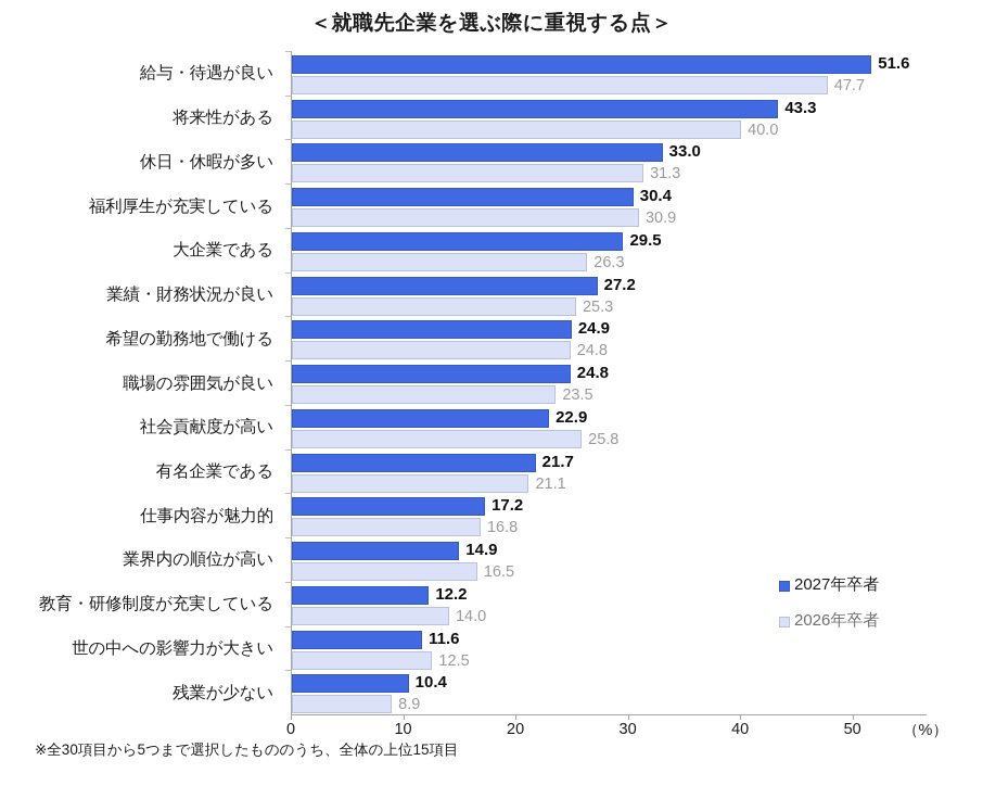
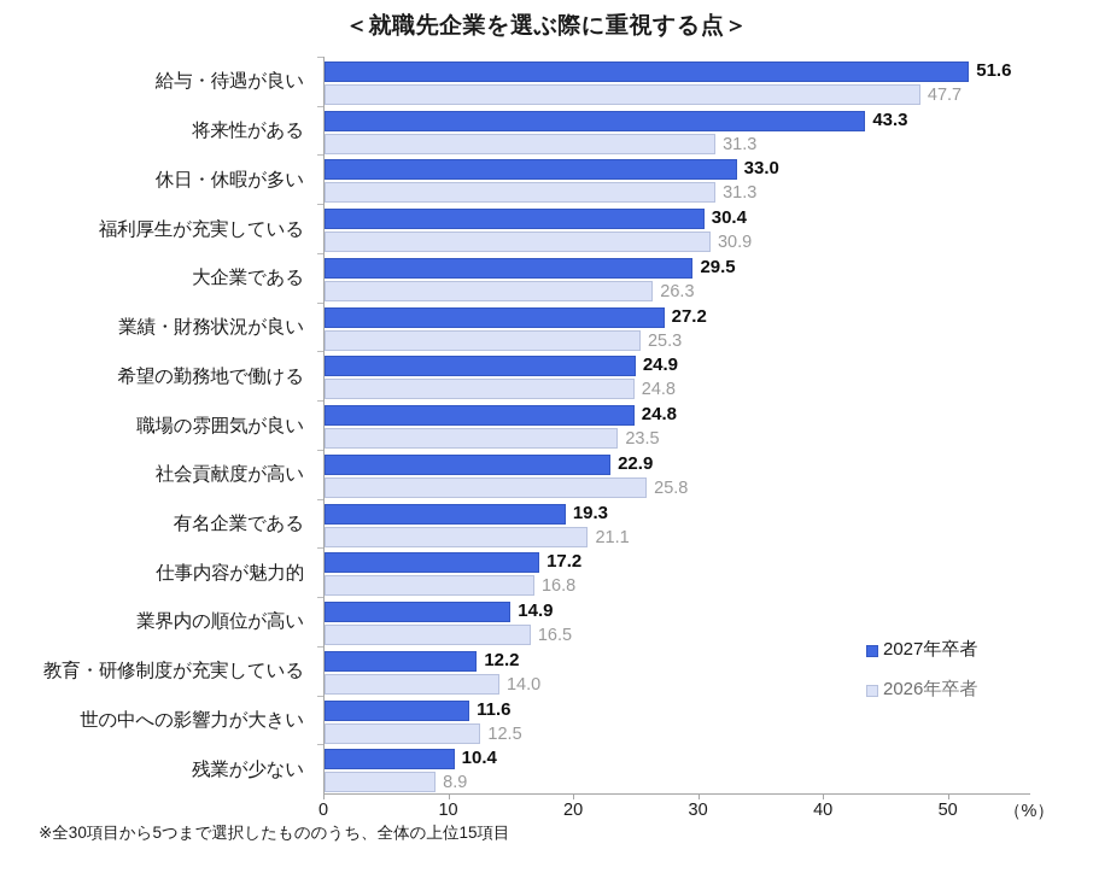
2026年卒者/将来性がある: 40.0 -> 31.3
2027年卒者/有名企業である: 21.7 -> 19.3
